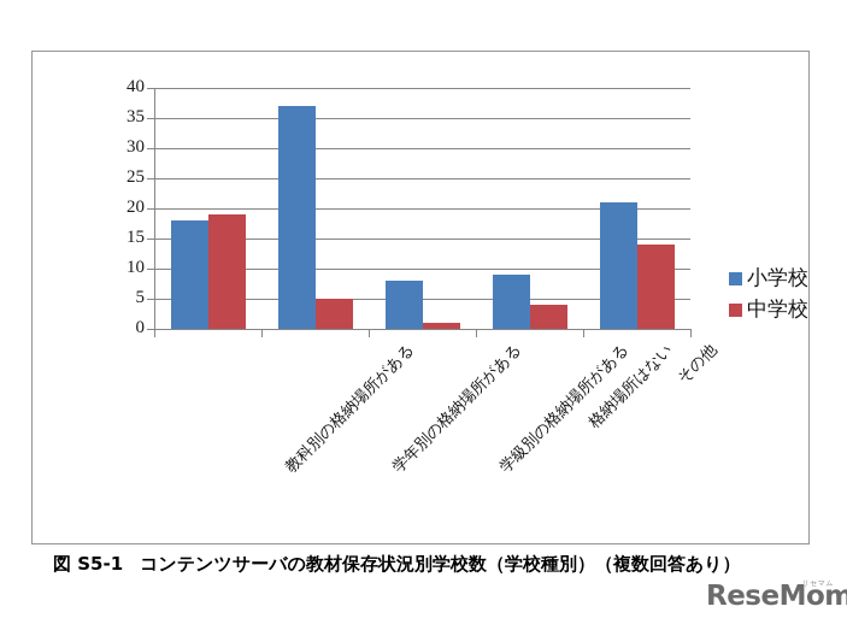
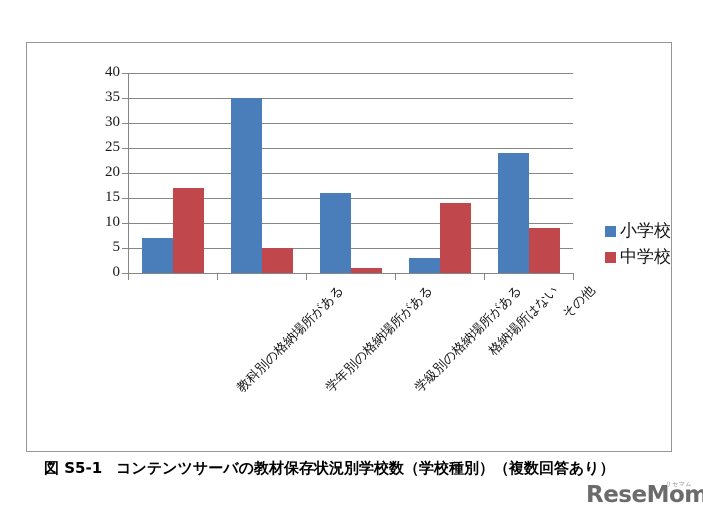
小学校/教科別の格納場所がある: 18 -> 7
中学校/教科別の格納場所がある: 19 -> 17
小学校/学年別の格納場所がある: 37 -> 35
小学校/学級別の格納場所がある: 8 -> 16
小学校/格納場所はない: 9 -> 3
中学校/格納場所はない: 4 -> 14
小学校/その他: 21 -> 24
中学校/その他: 14 -> 9
